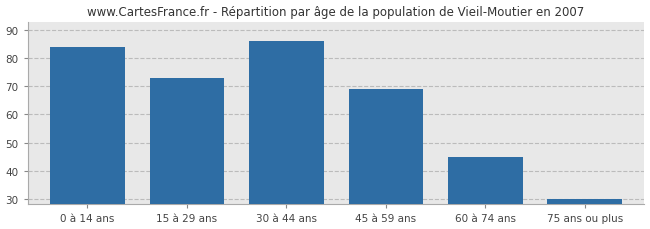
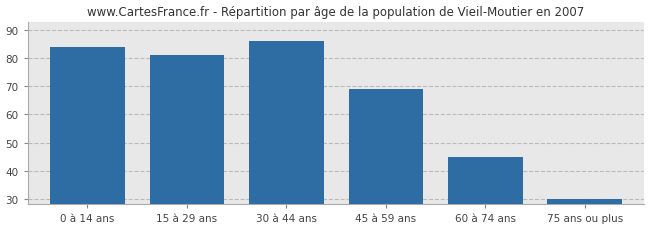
15 à 29 ans: 73 -> 81
